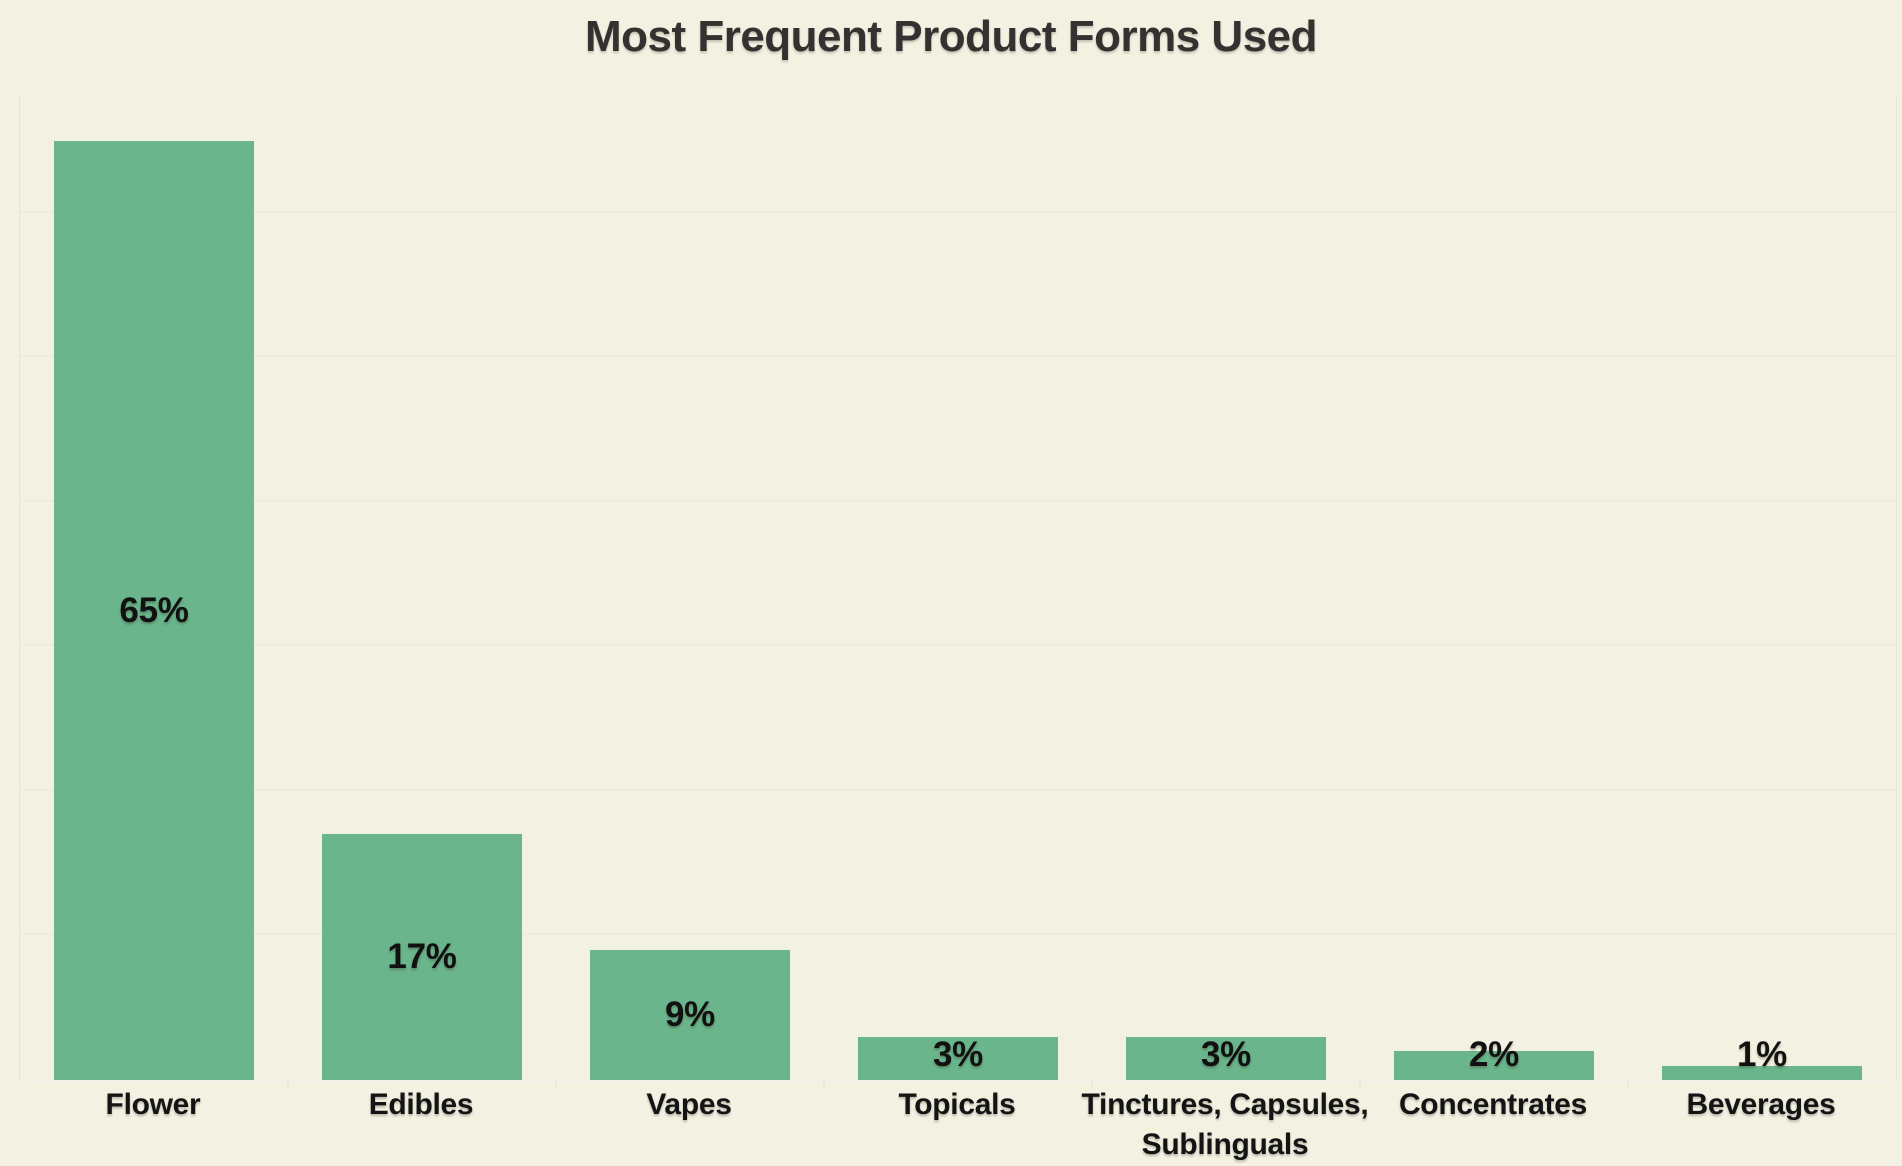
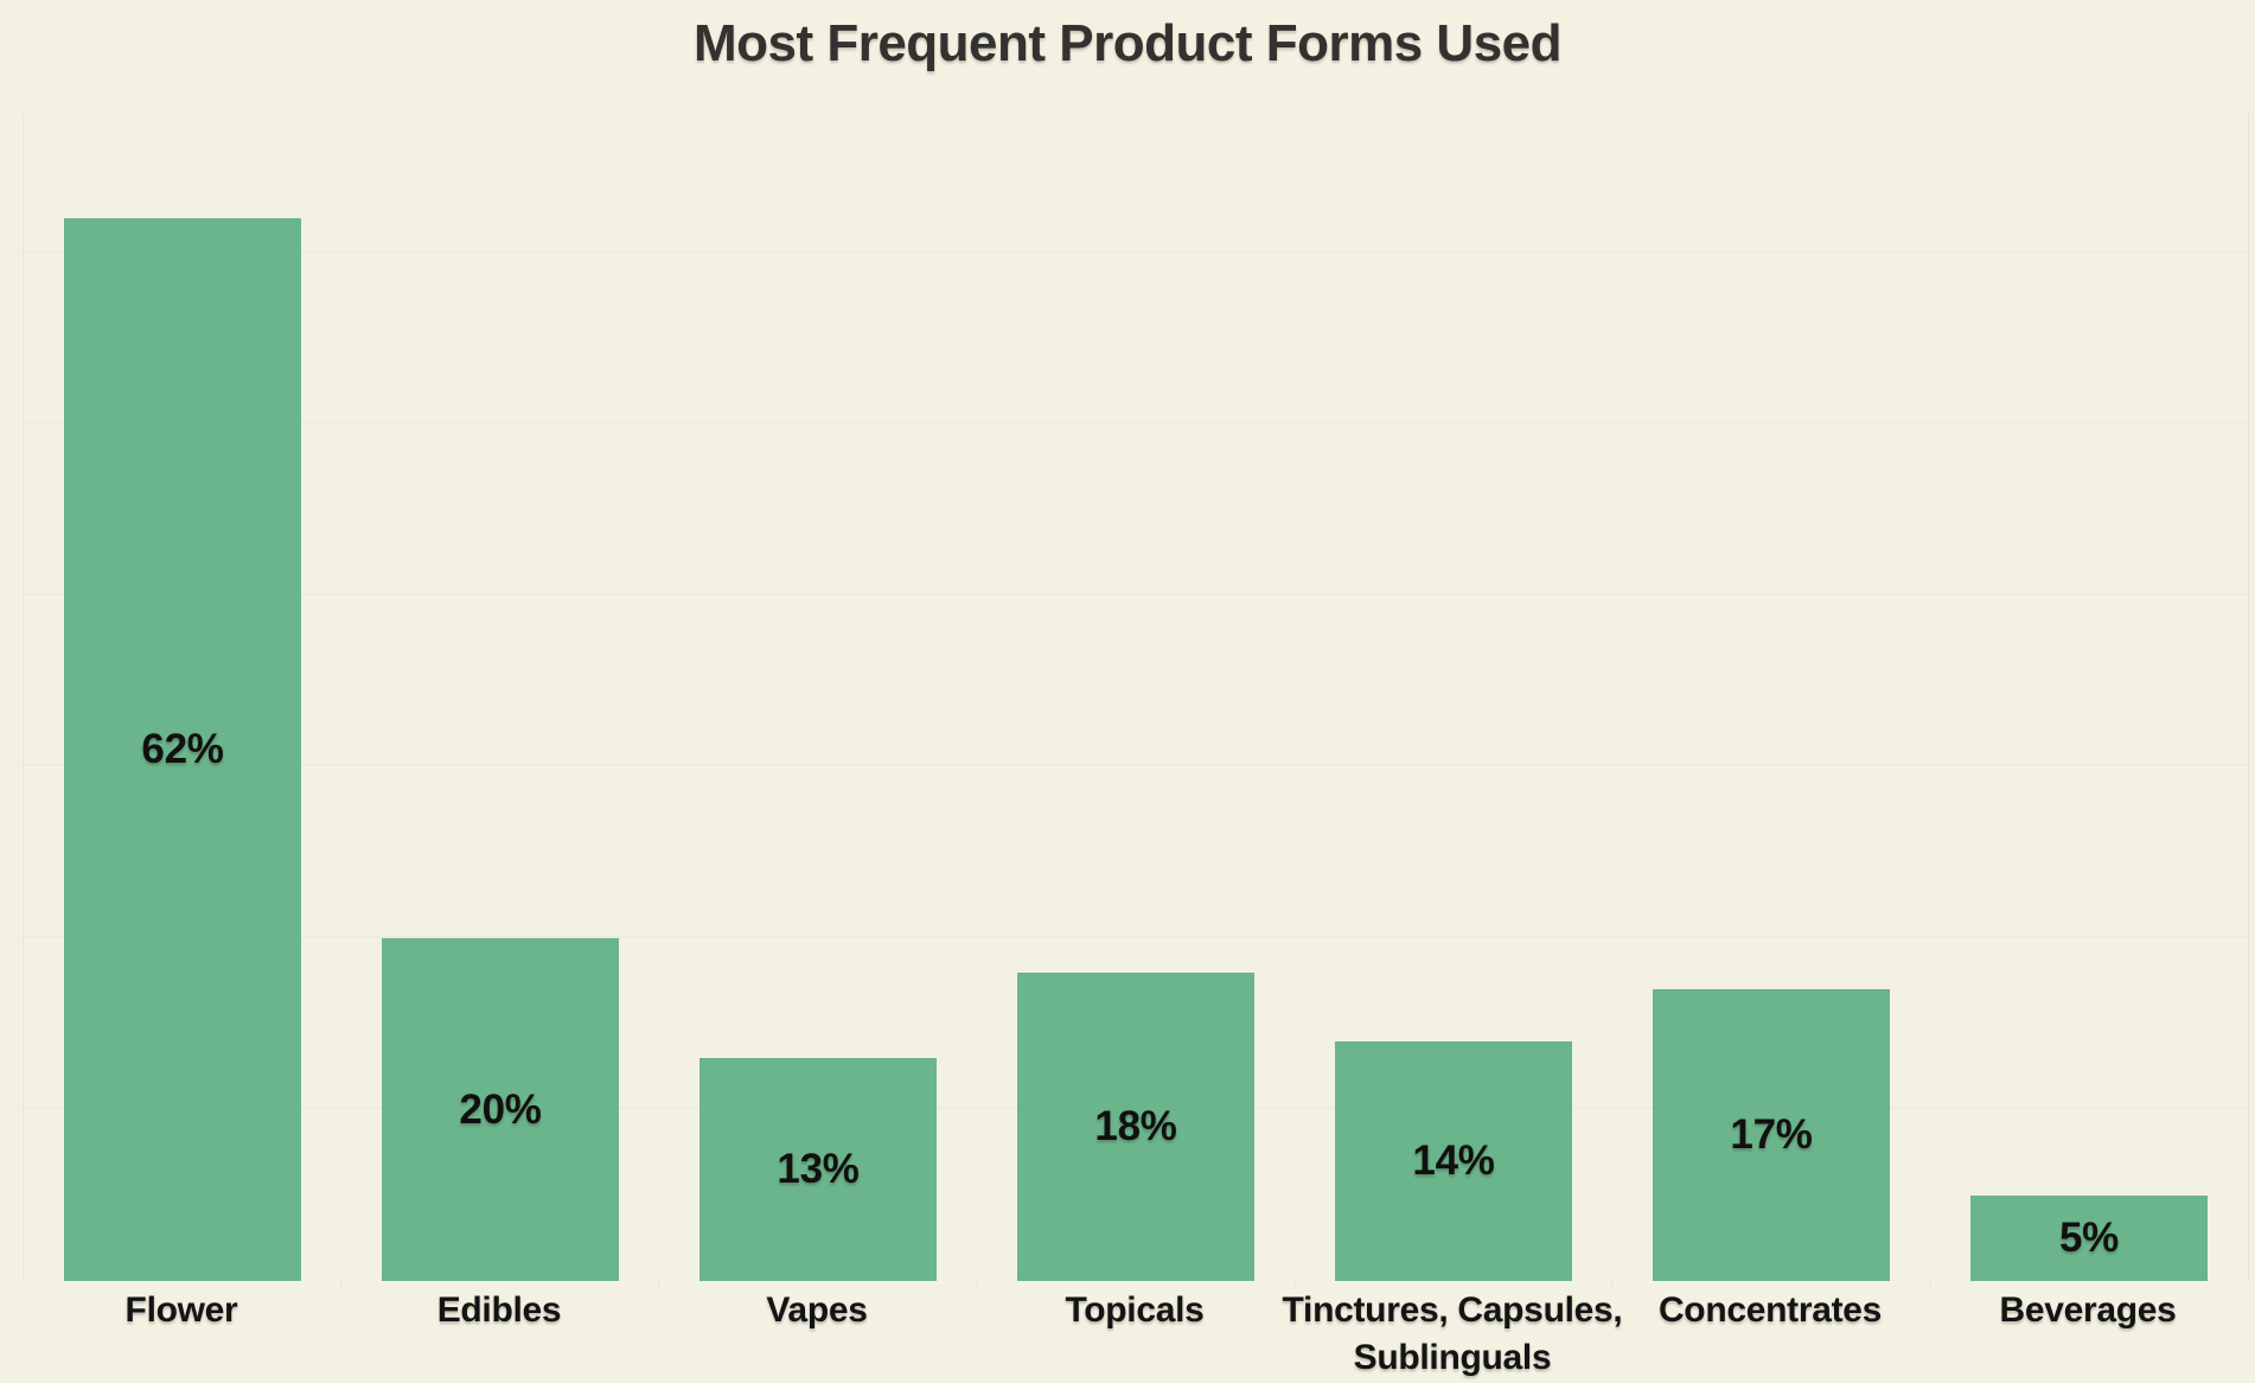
Flower: 65% -> 62%
Edibles: 17% -> 20%
Vapes: 9% -> 13%
Topicals: 3% -> 18%
Tinctures, Capsules, Sublinguals: 3% -> 14%
Concentrates: 2% -> 17%
Beverages: 1% -> 5%
